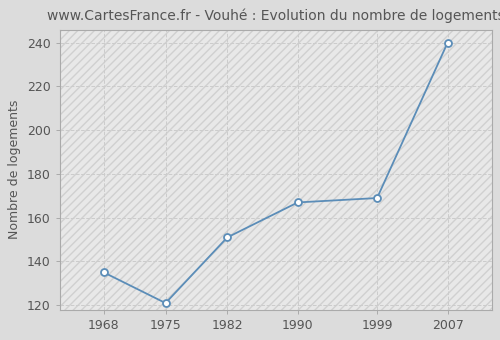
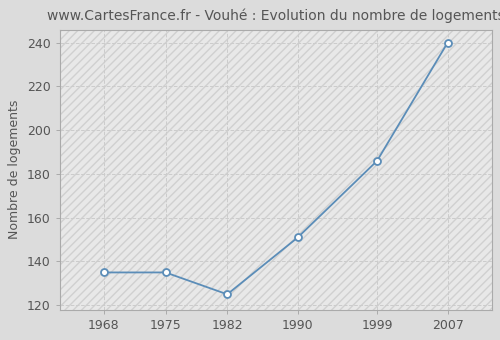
1975: 121 -> 135
1982: 151 -> 125
1990: 167 -> 151
1999: 169 -> 186
